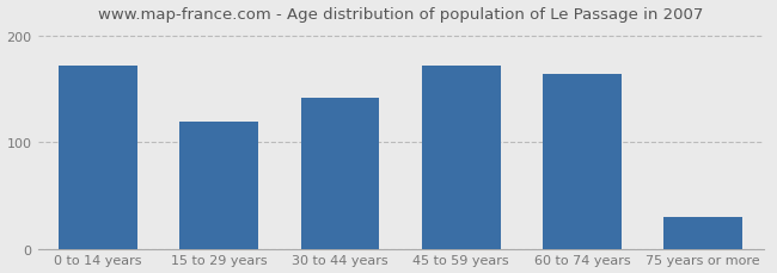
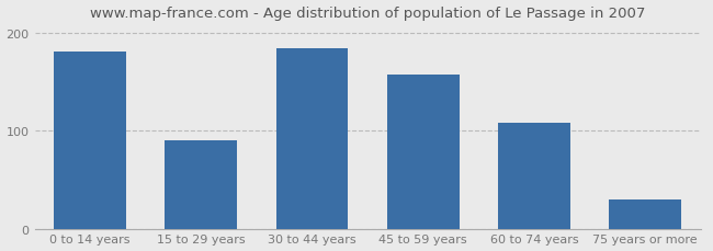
0 to 14 years: 172 -> 181
15 to 29 years: 120 -> 90
30 to 44 years: 142 -> 185
45 to 59 years: 172 -> 158
60 to 74 years: 164 -> 108
